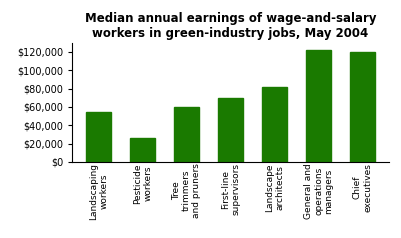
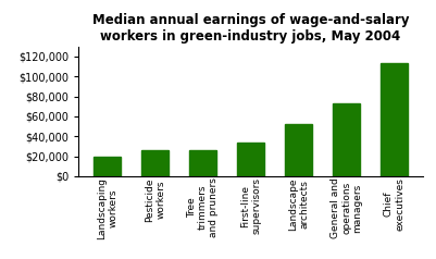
Landscaping workers: $54,000 -> $20,000
Tree trimmers and pruners: $60,000 -> $26,000
First-line supervisors: $70,000 -> $34,000
Landscape architects: $82,000 -> $52,000
General and operations managers: $122,000 -> $73,000
Chief executives: $120,000 -> $113,000
